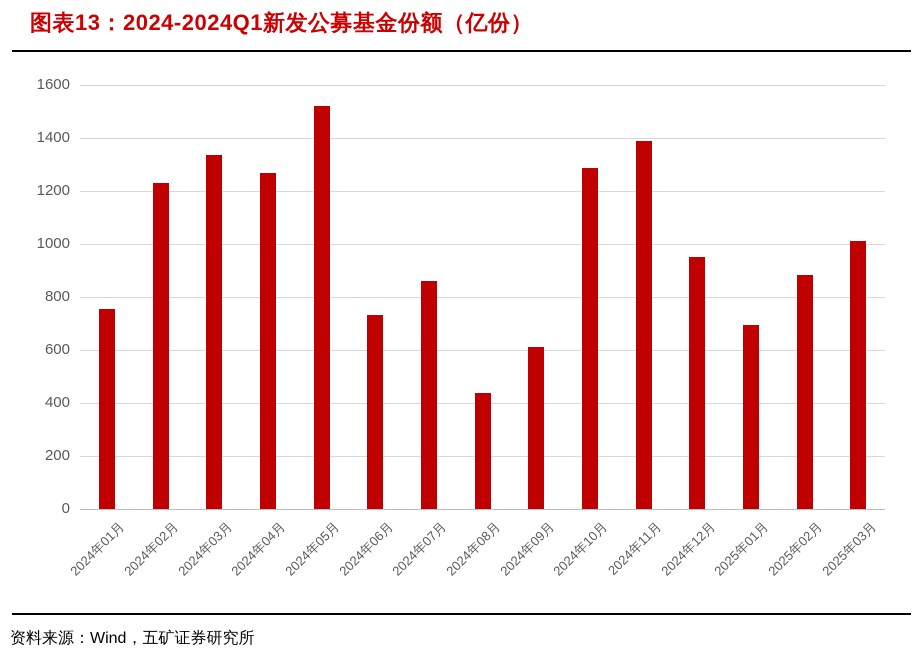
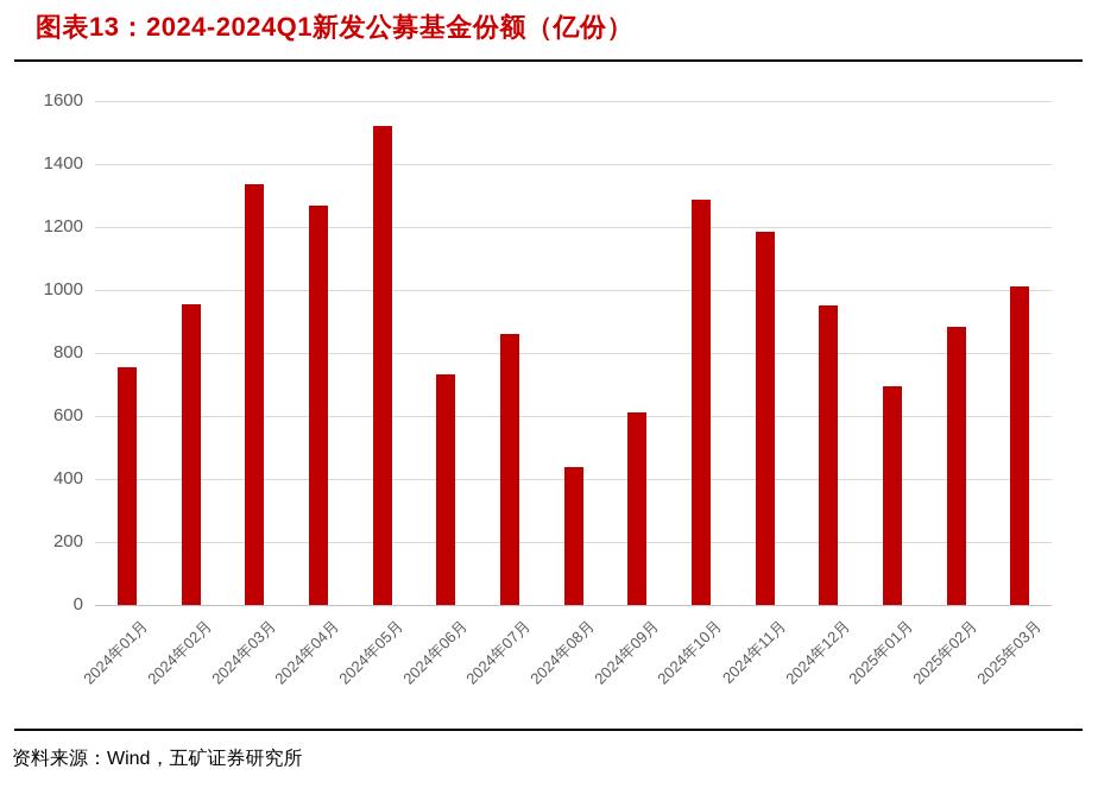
2024年02月: 1230 -> 960
2024年11月: 1390 -> 1180
